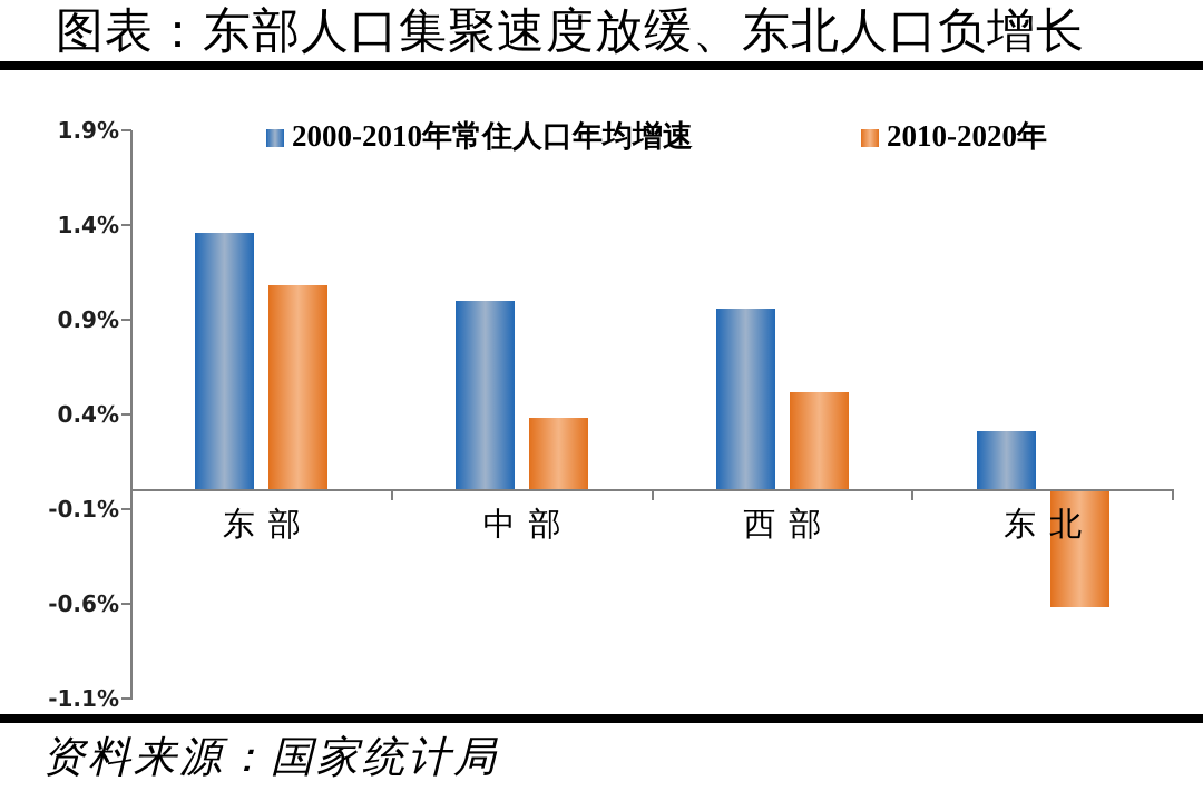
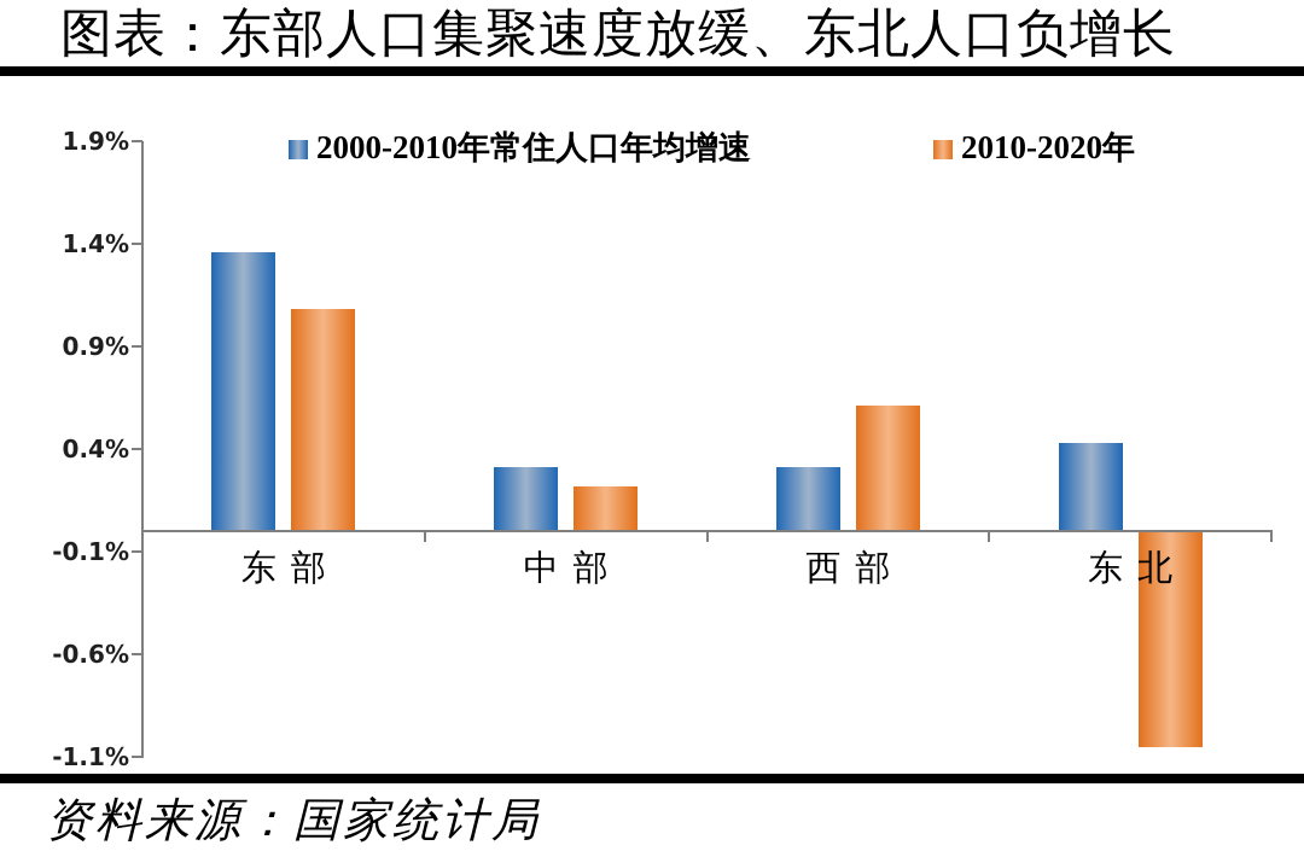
2000-2010年常住人口年均增速/中部: 1.00% -> 0.31%
2010-2020年/中部: 0.38% -> 0.22%
2000-2010年常住人口年均增速/西部: 0.96% -> 0.31%
2010-2020年/西部: 0.52% -> 0.61%
2000-2010年常住人口年均增速/东北: 0.31% -> 0.43%
2010-2020年/东北: -0.62% -> -1.05%
